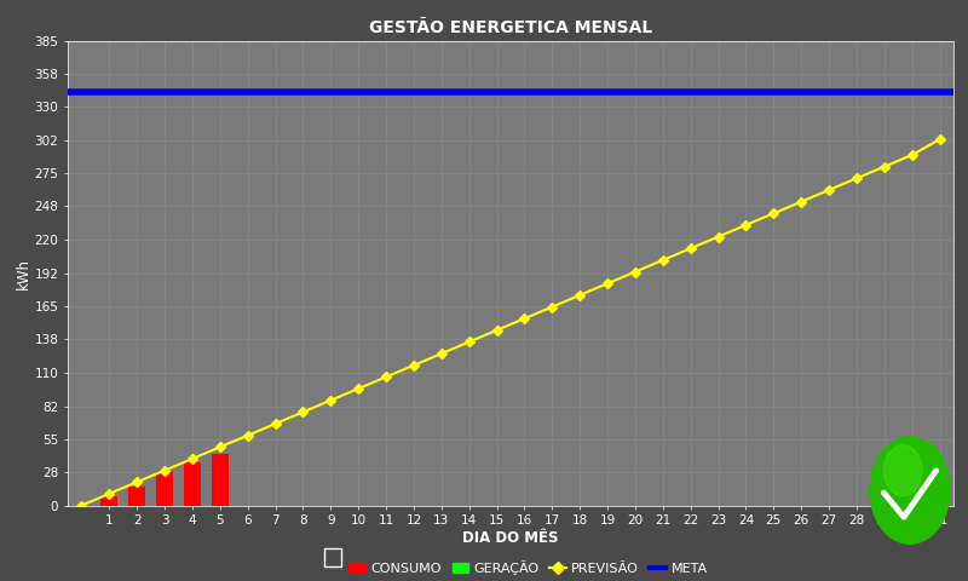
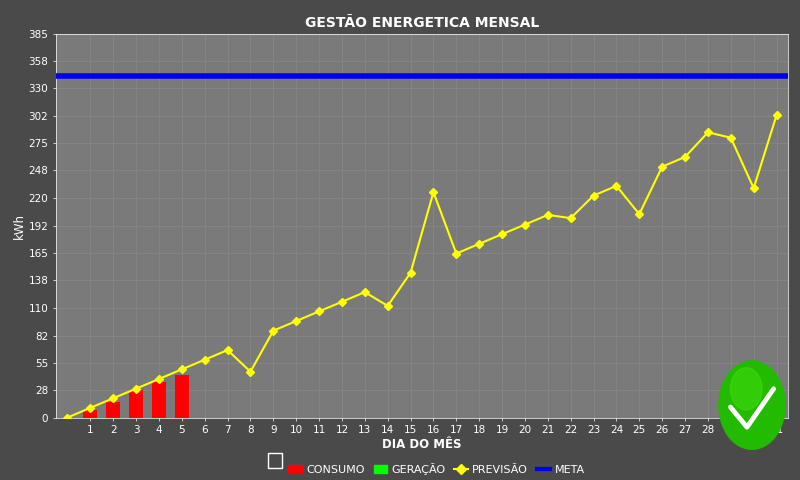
GESTÃO ENERGETICA MENSAL/PREVISÃO/8: 77 -> 46
GESTÃO ENERGETICA MENSAL/PREVISÃO/14: 136 -> 112
GESTÃO ENERGETICA MENSAL/PREVISÃO/16: 155 -> 226
GESTÃO ENERGETICA MENSAL/PREVISÃO/22: 213 -> 200
GESTÃO ENERGETICA MENSAL/PREVISÃO/25: 242 -> 204
GESTÃO ENERGETICA MENSAL/PREVISÃO/28: 271 -> 286
GESTÃO ENERGETICA MENSAL/PREVISÃO/30: 290 -> 230
